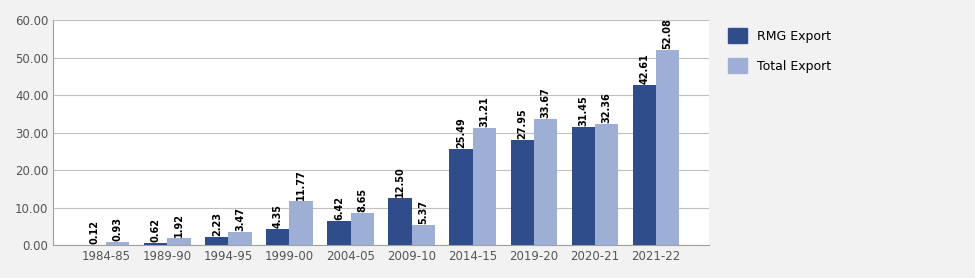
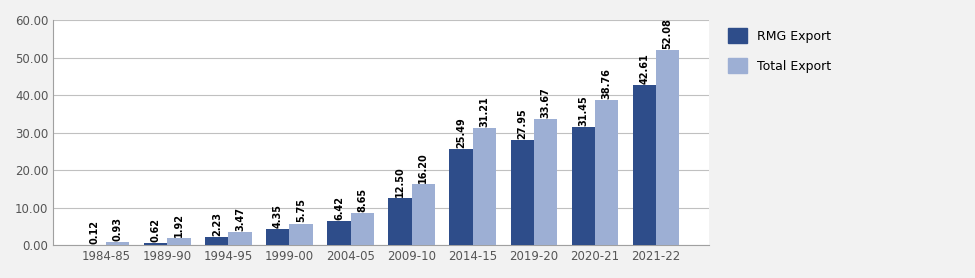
Total Export/1999-00: 11.77 -> 5.75
Total Export/2009-10: 5.37 -> 16.20
Total Export/2020-21: 32.36 -> 38.76
